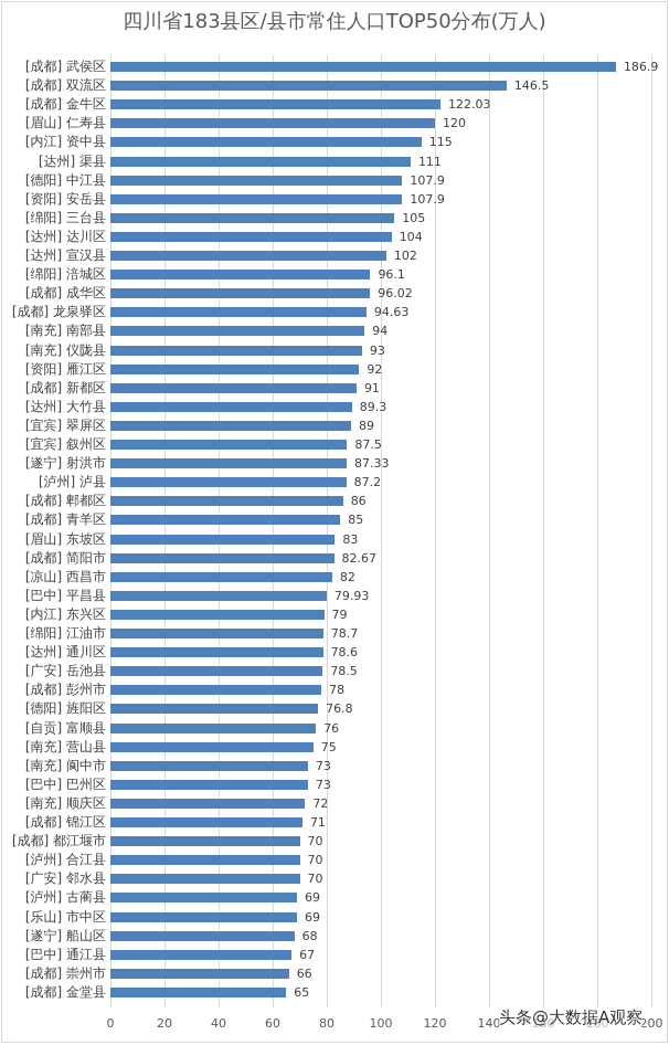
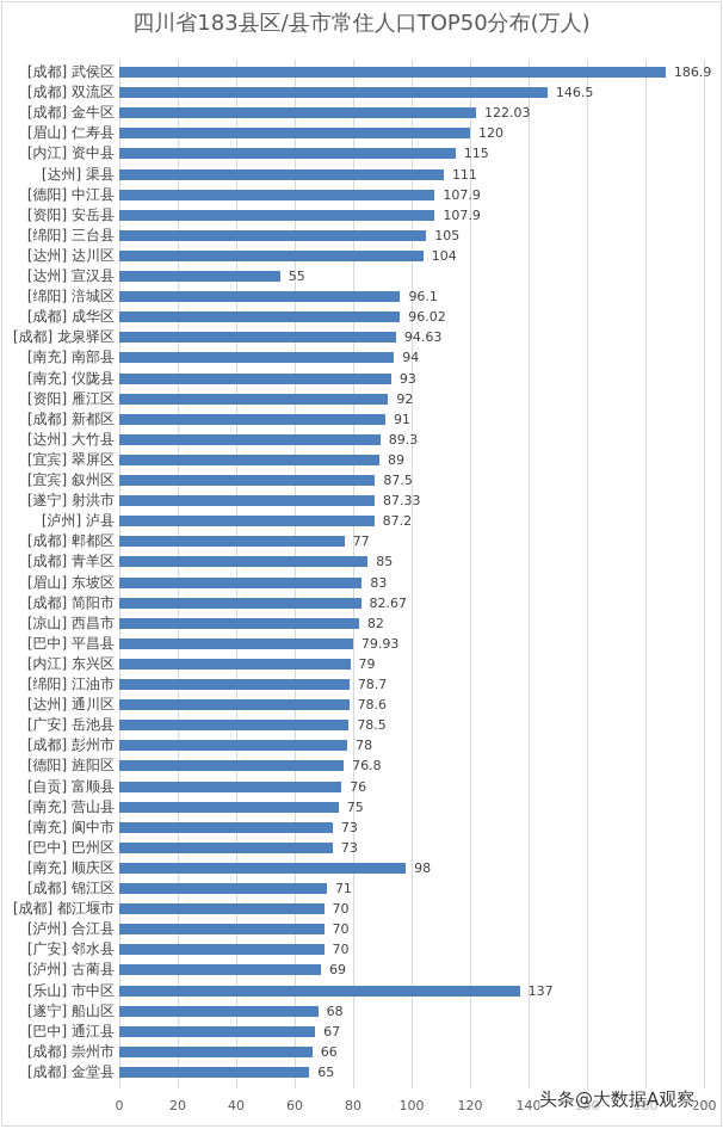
[达州] 宣汉县: 102 -> 55
[成都] 郫都区: 86 -> 77
[南充] 顺庆区: 72 -> 98
[乐山] 市中区: 69 -> 137
